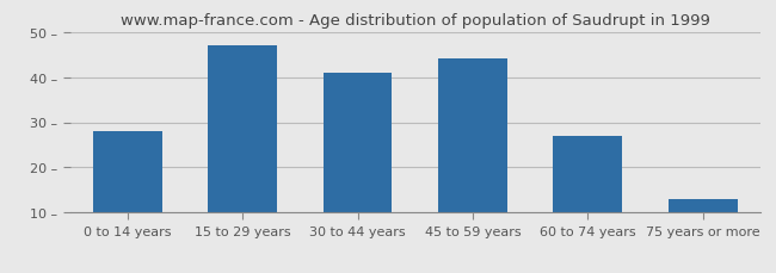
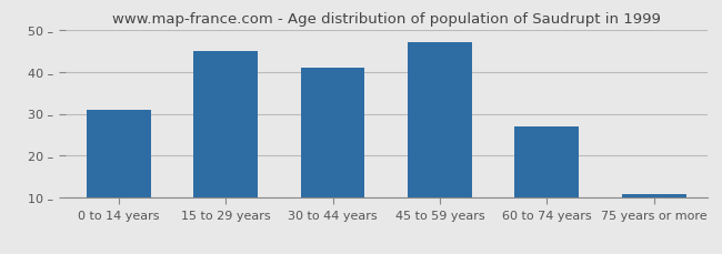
0 to 14 years: 28 – -> 31 –
15 to 29 years: 47 – -> 45 –
45 to 59 years: 44 – -> 47 –
75 years or more: 13 – -> 11 –
